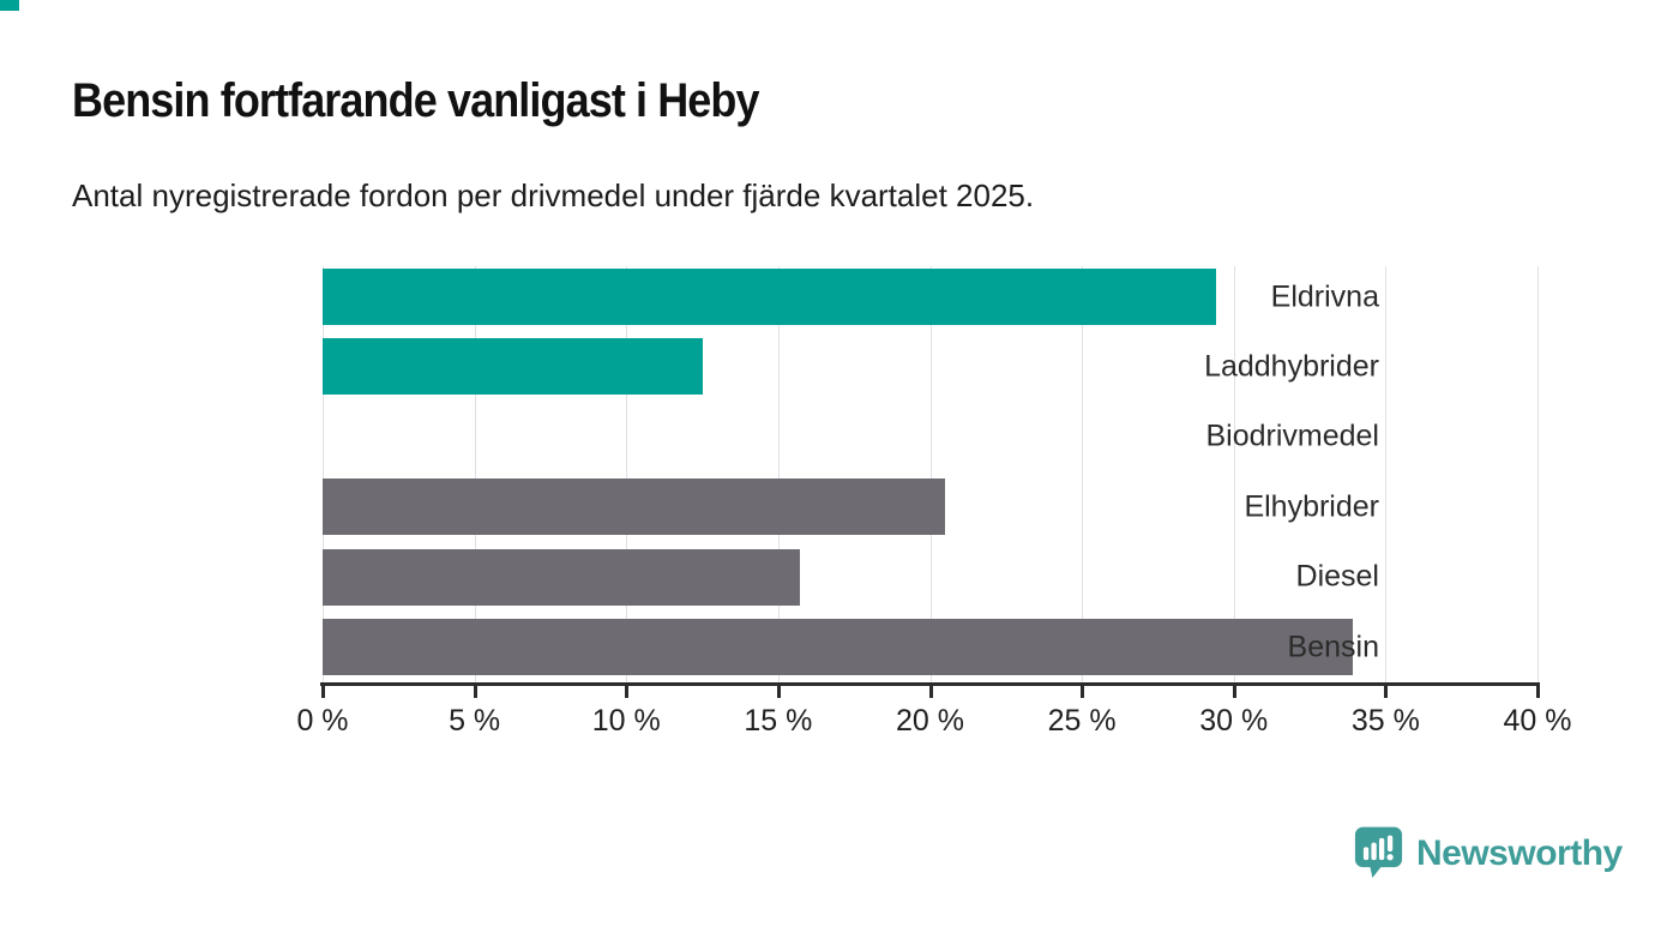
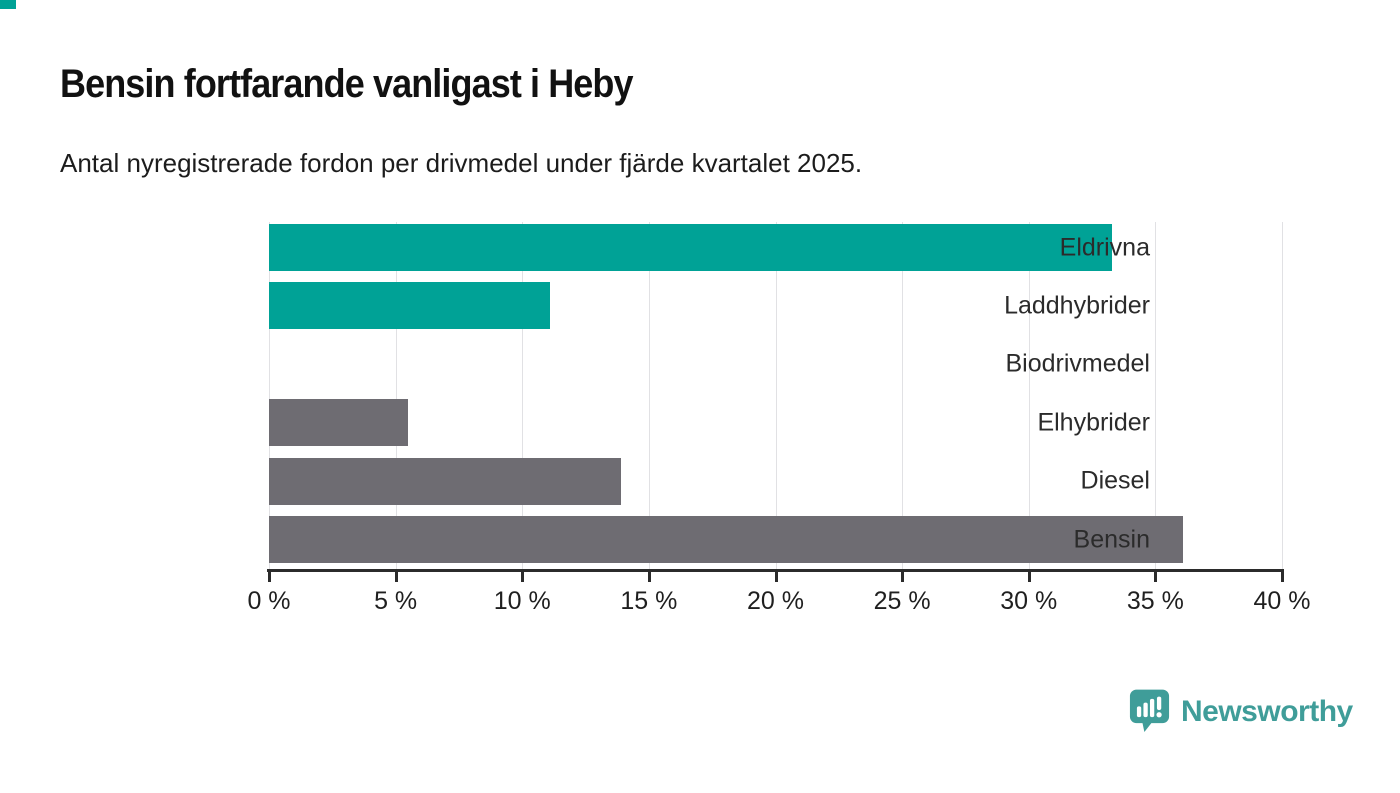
Eldrivna: 29.4% -> 33.3%
Laddhybrider: 12.5% -> 11.1%
Elhybrider: 20.5% -> 5.5%
Diesel: 15.7% -> 13.9%
Bensin: 33.9% -> 36.1%
